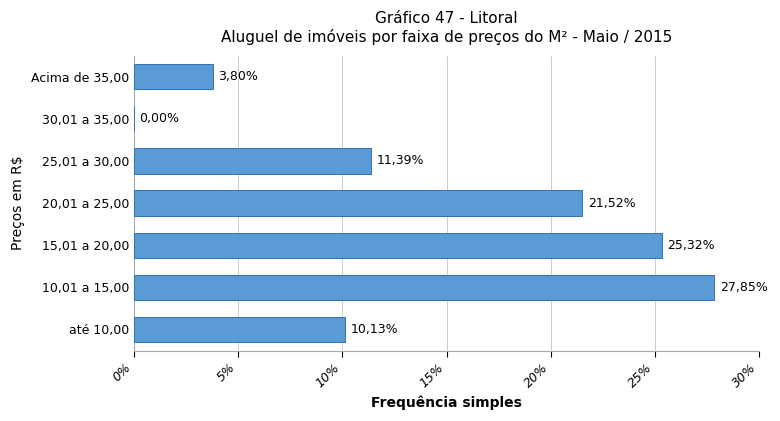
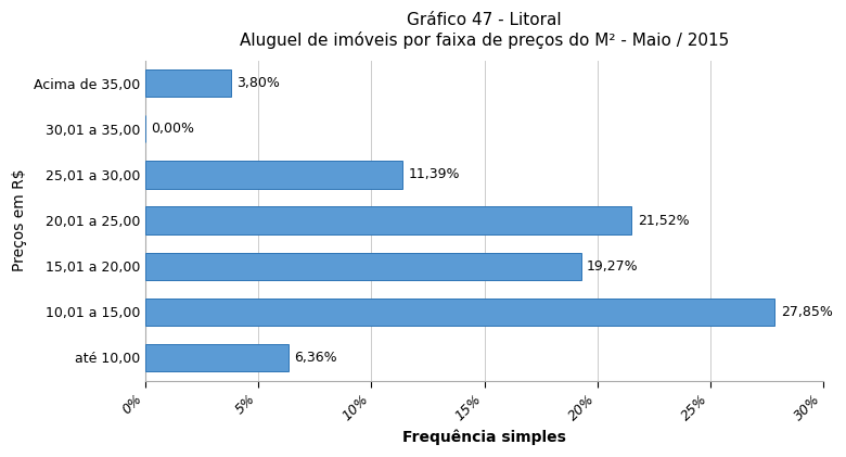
15,01 a 20,00: 25,32% -> 19,27%
até 10,00: 10,13% -> 6,36%
